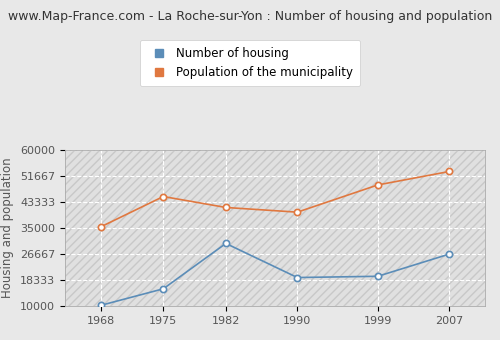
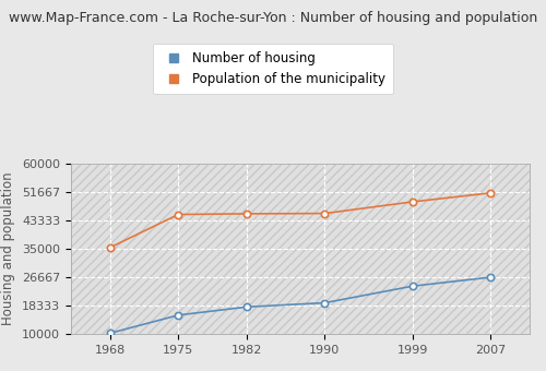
Number of housing/1982: 30000 -> 17900
Population of the municipality/1982: 41500 -> 45200
Population of the municipality/1990: 40000 -> 45300
Number of housing/1999: 19500 -> 24000
Population of the municipality/2007: 53000 -> 51300
